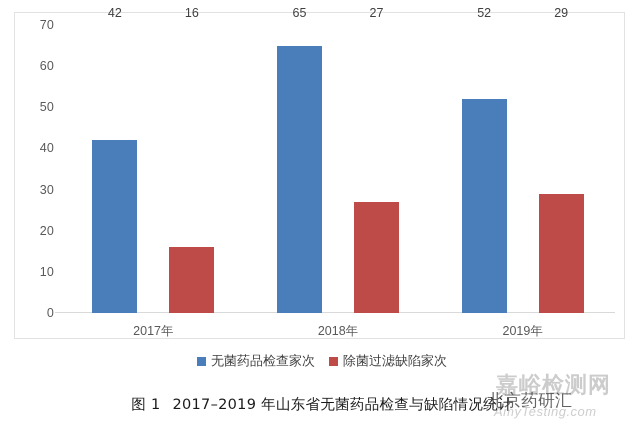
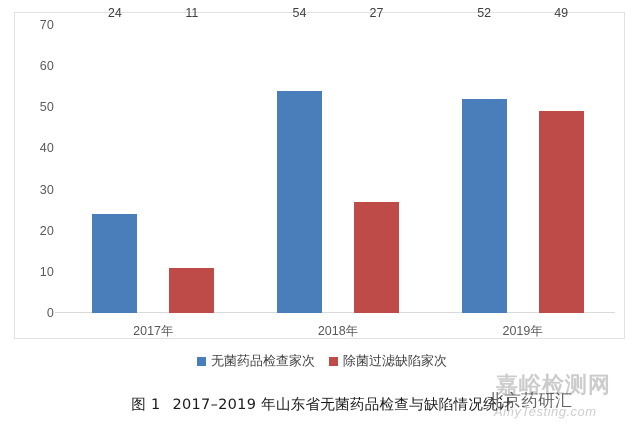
无菌药品检查家次/2017年: 42 -> 24
除菌过滤缺陷家次/2017年: 16 -> 11
无菌药品检查家次/2018年: 65 -> 54
除菌过滤缺陷家次/2019年: 29 -> 49
